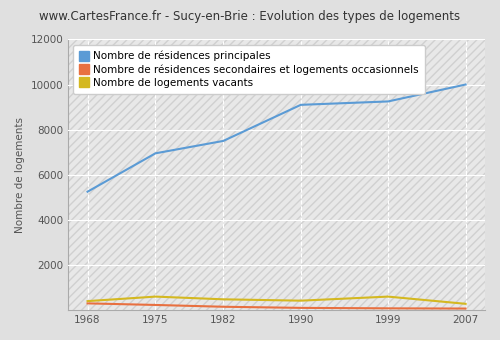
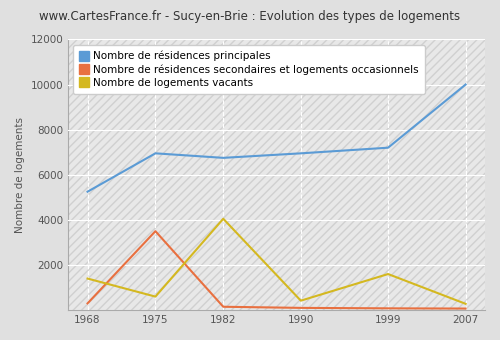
Nombre de logements vacants/1968: 400 -> 1400
Nombre de résidences secondaires et logements occasionnels/1975: 230 -> 3500
Nombre de résidences principales/1982: 7500 -> 6750
Nombre de logements vacants/1982: 480 -> 4050
Nombre de résidences principales/1990: 9100 -> 6950
Nombre de résidences principales/1999: 9250 -> 7200
Nombre de logements vacants/1999: 600 -> 1600
